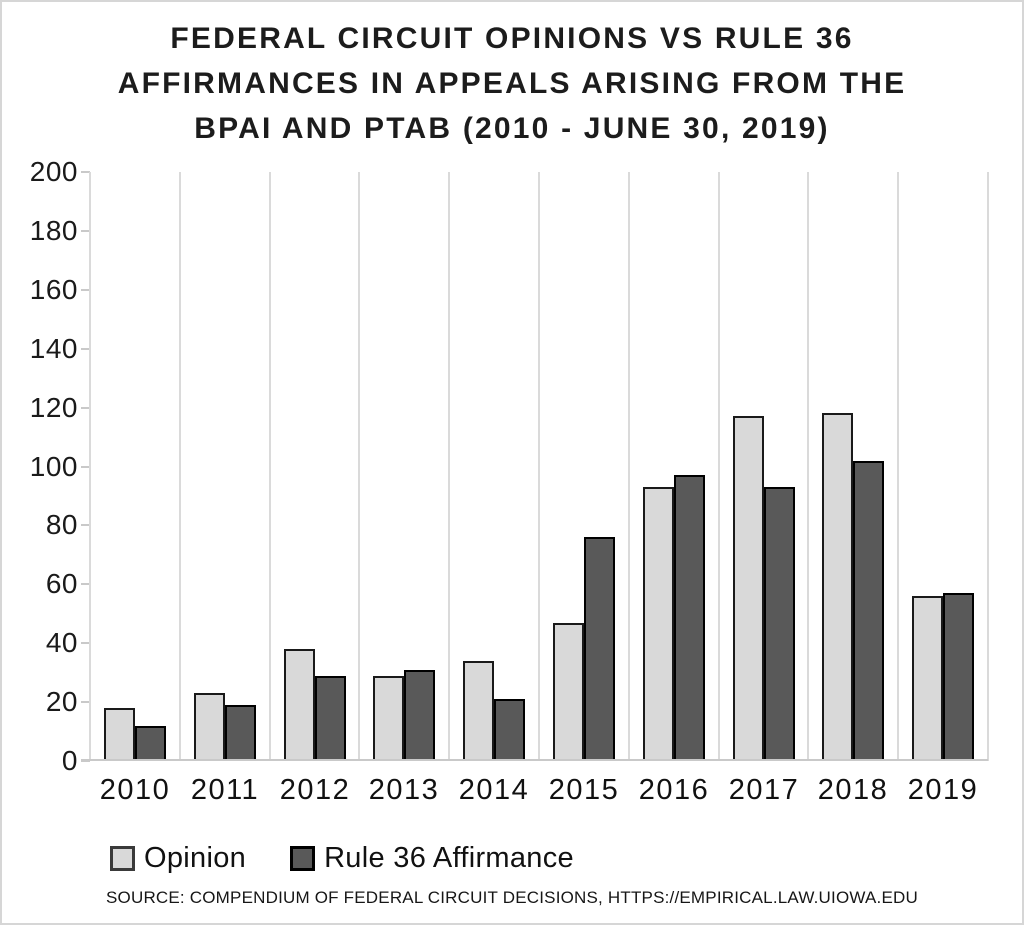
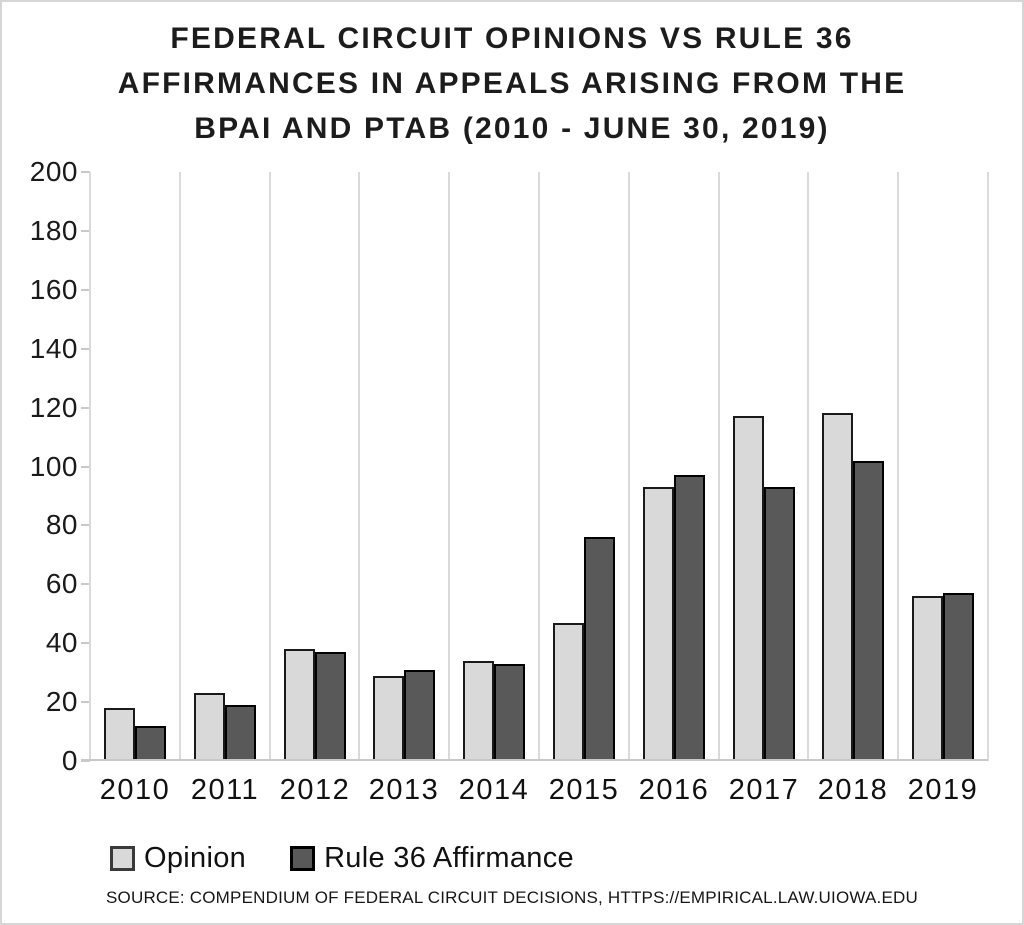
Rule 36 Affirmance/2012: 29 -> 37
Rule 36 Affirmance/2014: 21 -> 33
